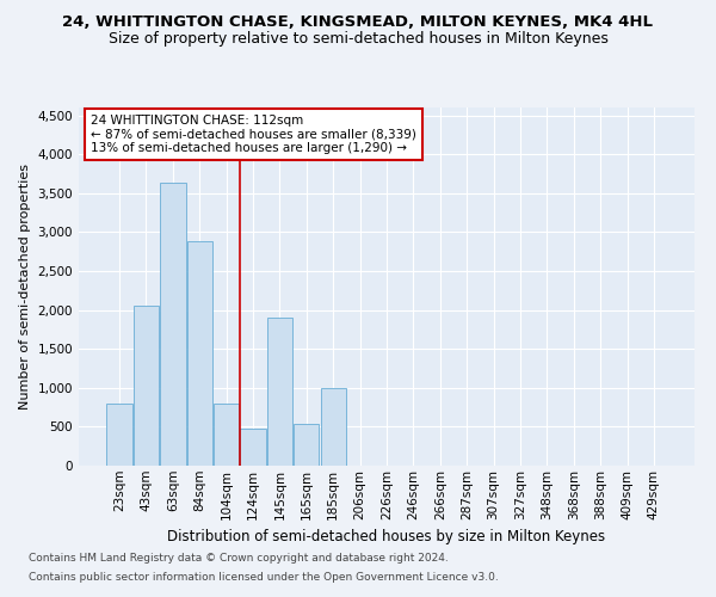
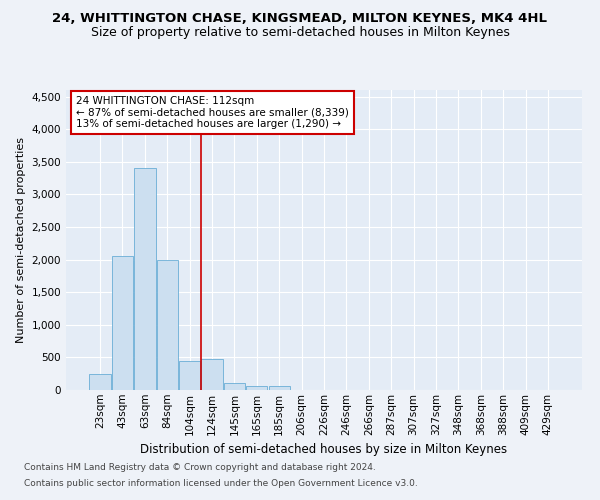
23sqm: 800 -> 250
63sqm: 3,640 -> 3,400
84sqm: 2,880 -> 2,000
104sqm: 800 -> 450
145sqm: 1,900 -> 100
165sqm: 540 -> 60
185sqm: 1,000 -> 60
